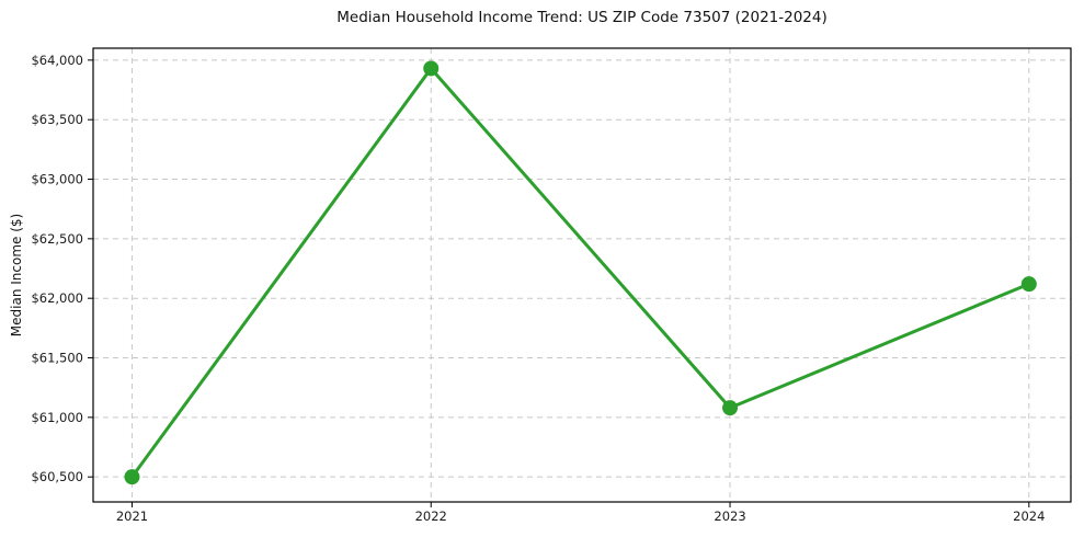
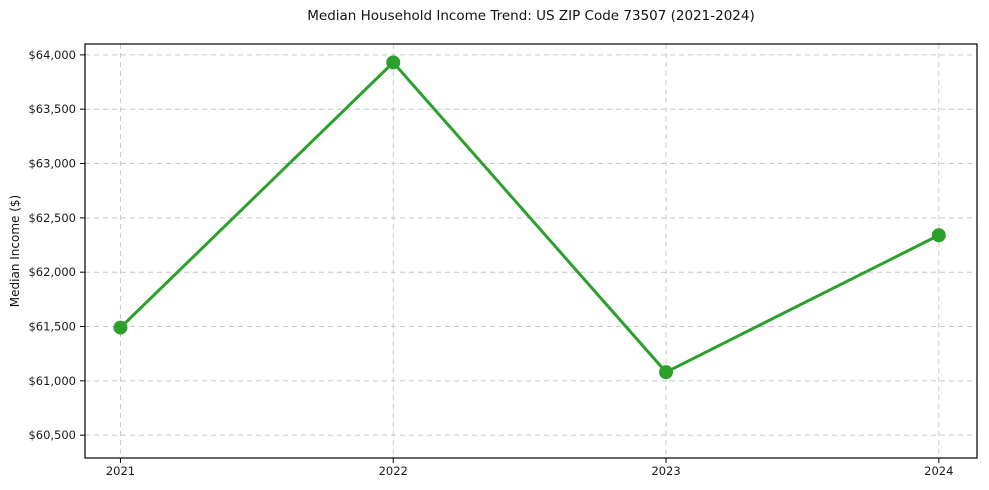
2021: $60500 -> $61490
2024: $62120 -> $62340
